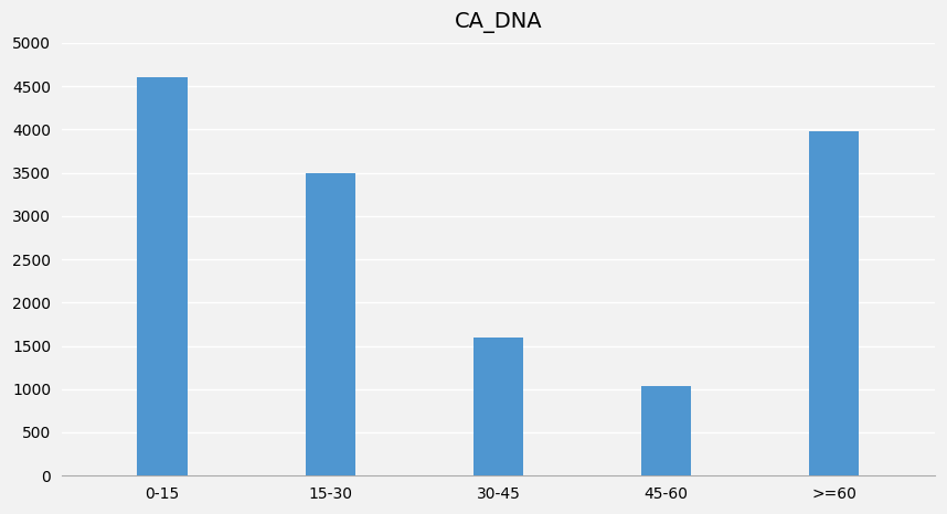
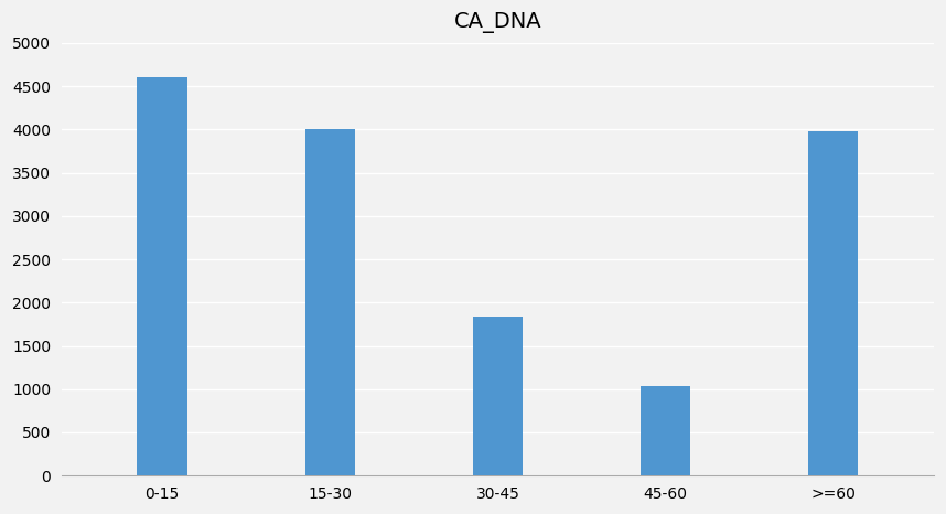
15-30: 3500 -> 4000
30-45: 1600 -> 1840
